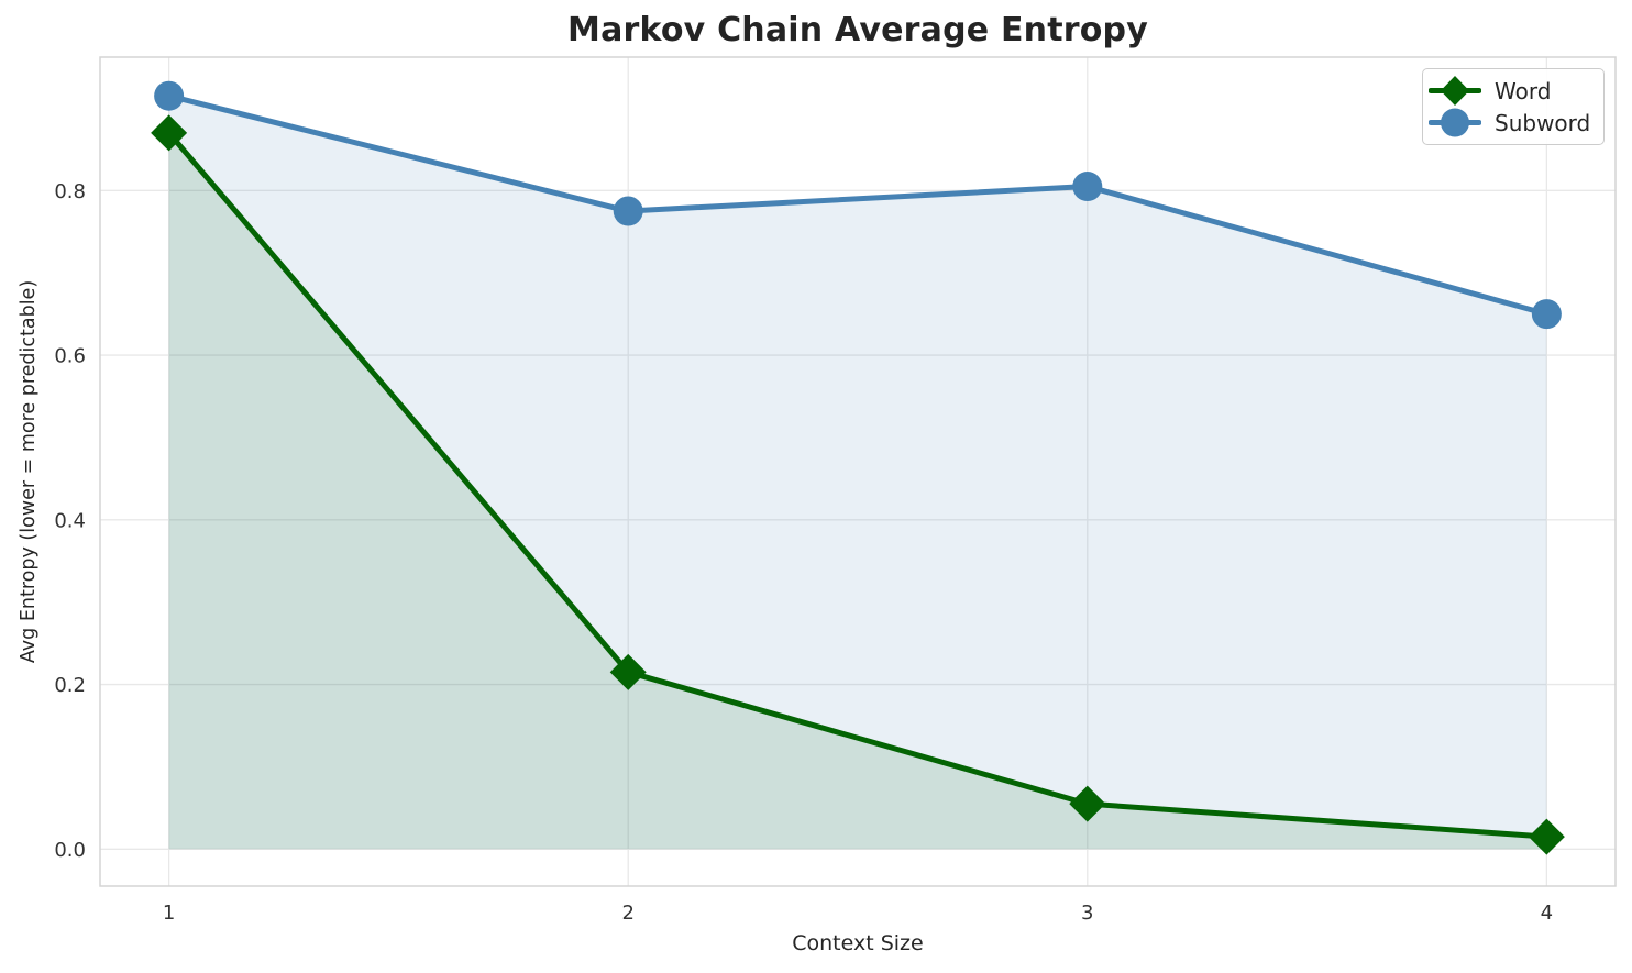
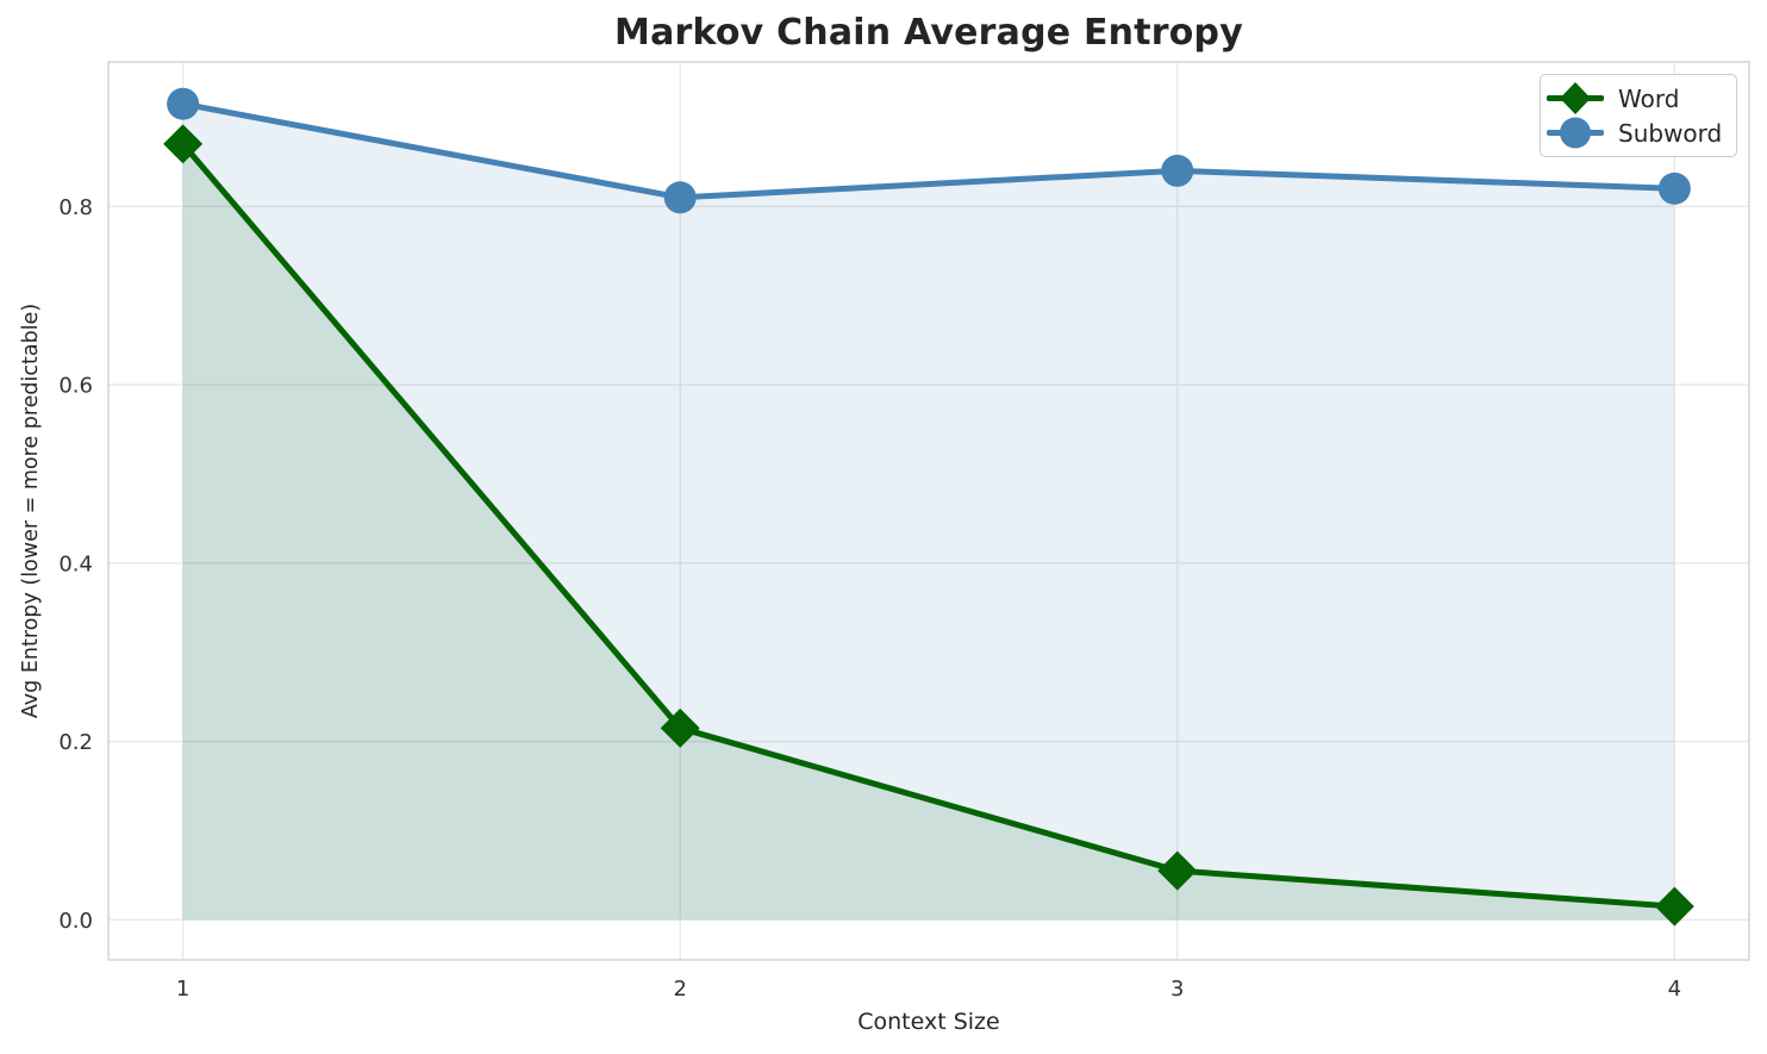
Subword/2: 0.78 -> 0.81
Subword/3: 0.81 -> 0.84
Subword/4: 0.65 -> 0.82
